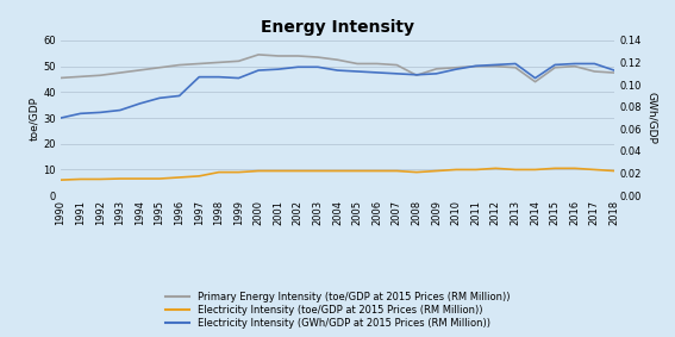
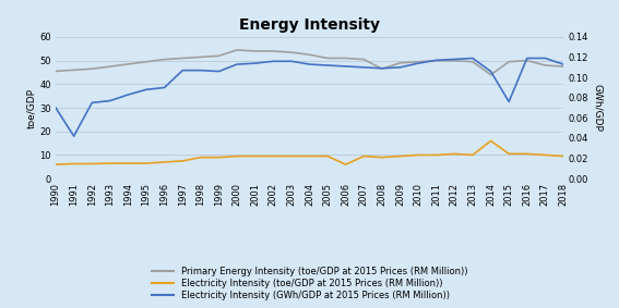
Electricity Intensity (GWh/GDP at 2015 Prices (RM Million))/1991: 0.074 -> 0.042
Electricity Intensity (toe/GDP at 2015 Prices (RM Million))/2006: 9.5 -> 6.0
Electricity Intensity (toe/GDP at 2015 Prices (RM Million))/2014: 10.0 -> 16.0
Electricity Intensity (GWh/GDP at 2015 Prices (RM Million))/2015: 0.118 -> 0.076
